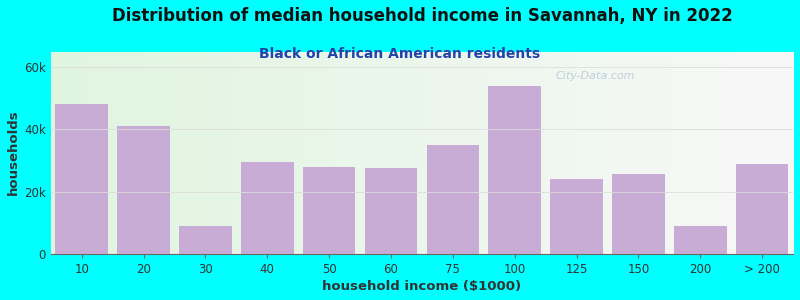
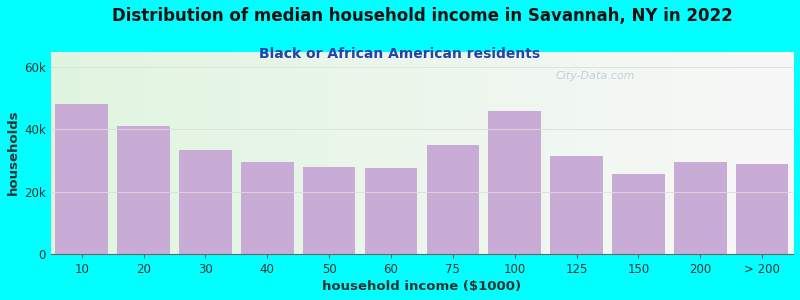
30: 9.0k -> 33.5k
100: 54.0k -> 46.0k
125: 24.0k -> 31.5k
200: 9.0k -> 29.5k
